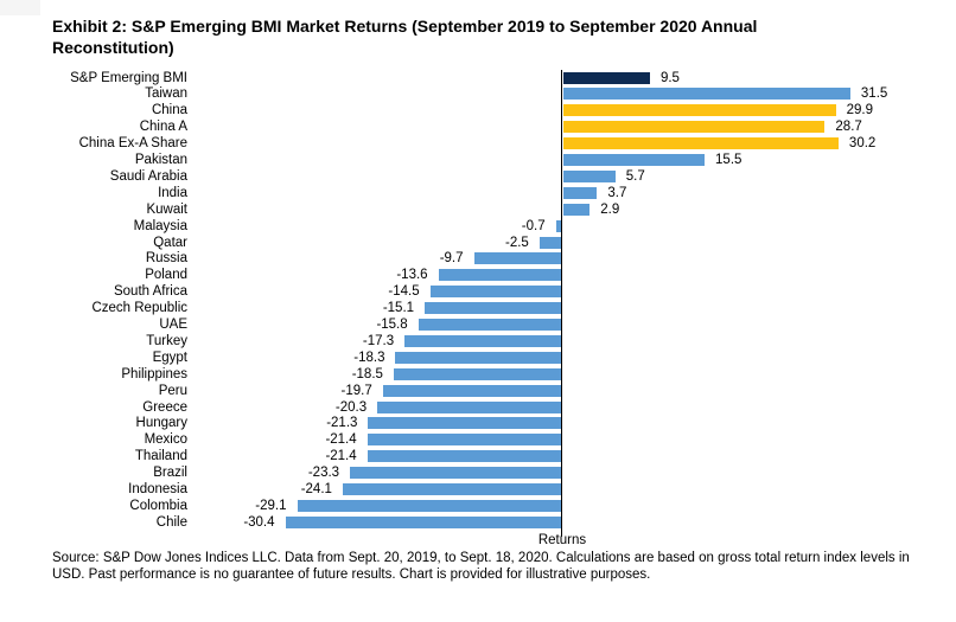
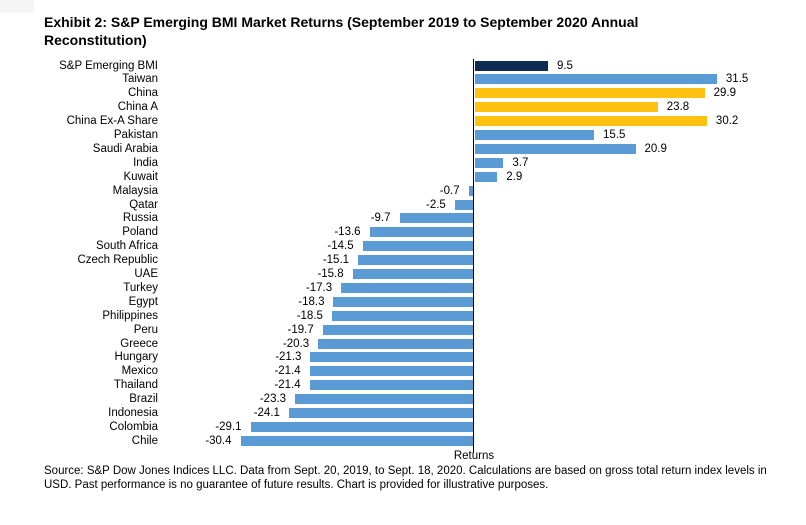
China A: 28.7 -> 23.8
Saudi Arabia: 5.7 -> 20.9
